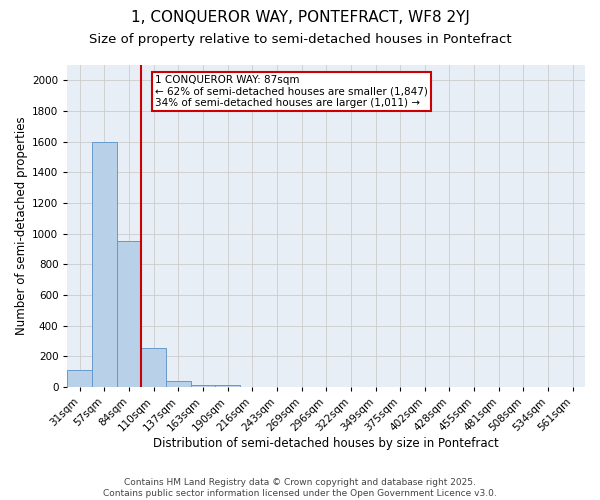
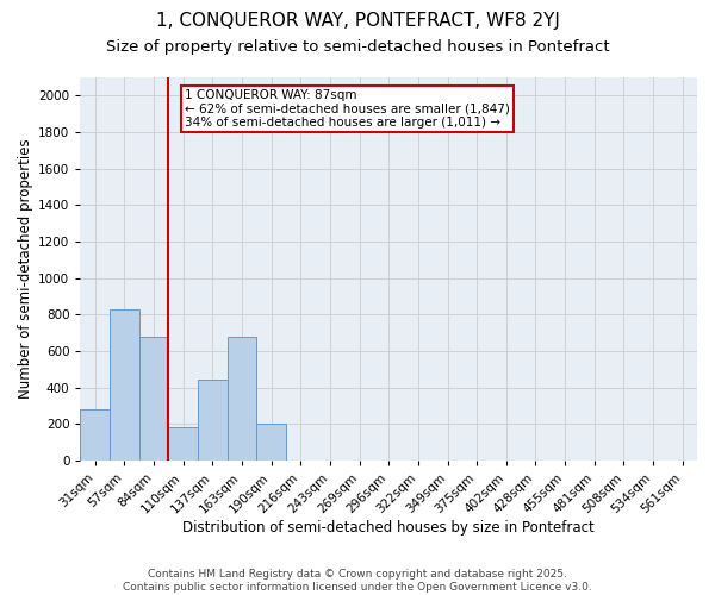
31sqm: 110 -> 280
57sqm: 1600 -> 830
84sqm: 950 -> 680
110sqm: 260 -> 180
137sqm: 40 -> 440
163sqm: 20 -> 680
190sqm: 10 -> 200
